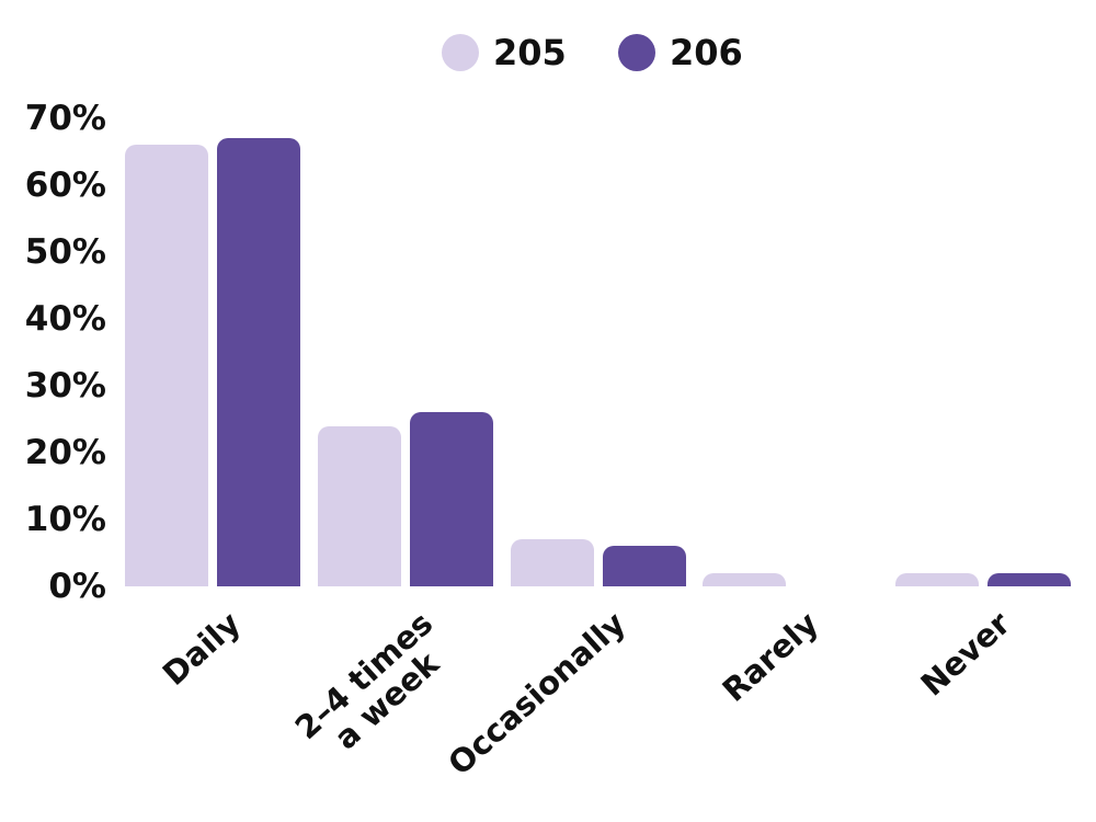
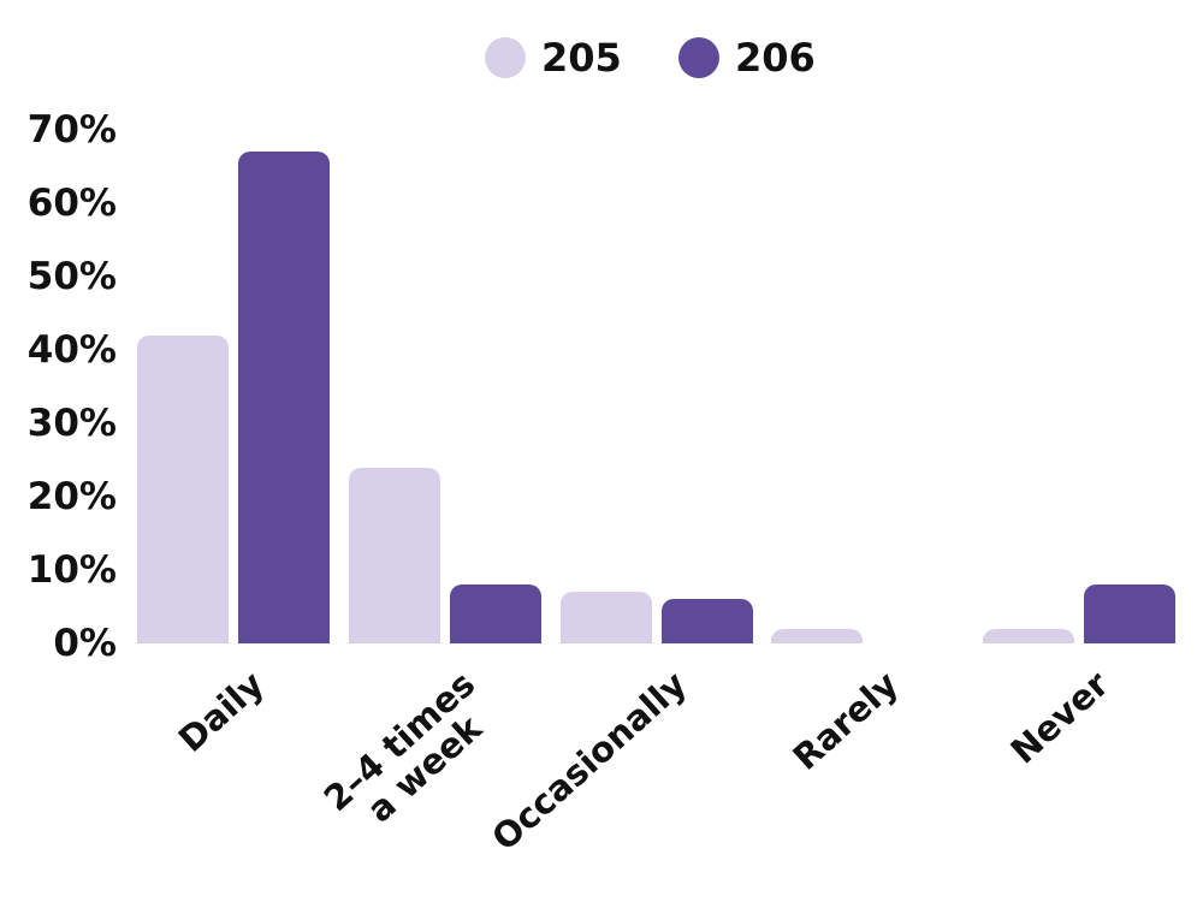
205/Daily: 66% -> 42%
206/2–4 times a week: 26% -> 8%
206/Never: 2% -> 8%
